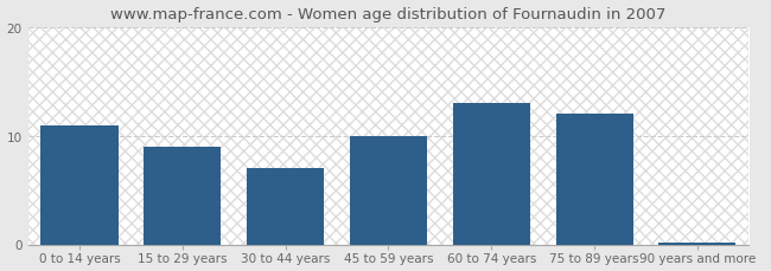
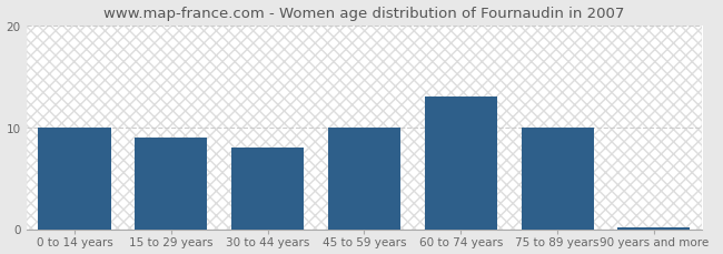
0 to 14 years: 11.0 -> 10.0
30 to 44 years: 7.0 -> 8.0
75 to 89 years: 12.0 -> 10.0
